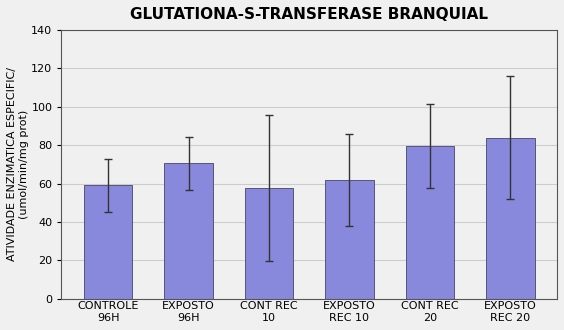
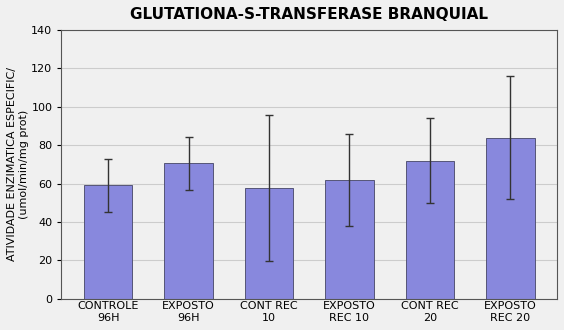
CONT REC 20: 80 -> 72
